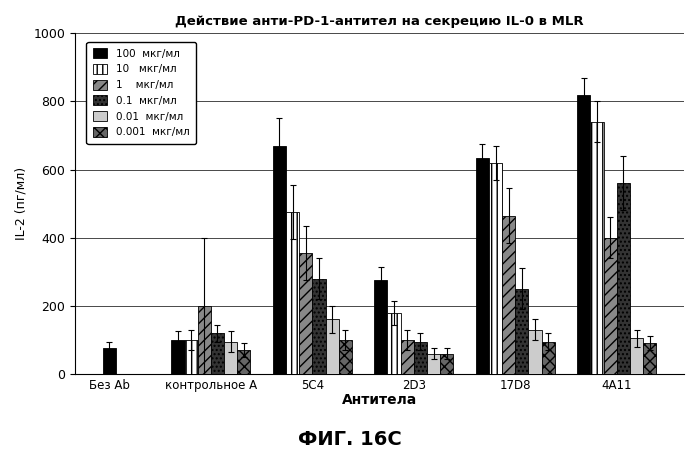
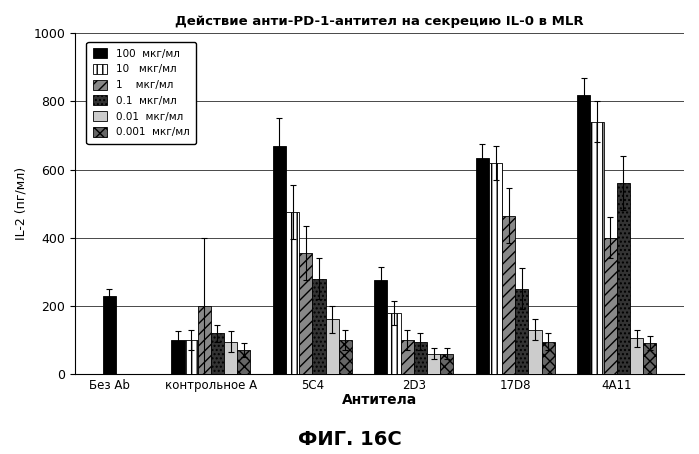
100 мкг/мл/Без Ab: 75 -> 230
